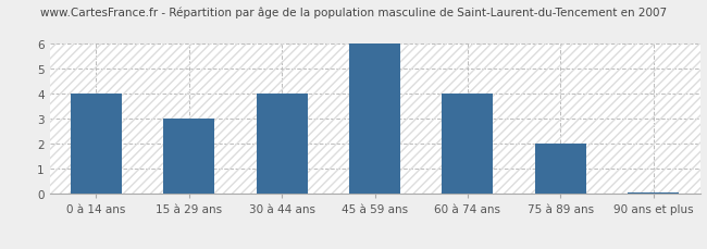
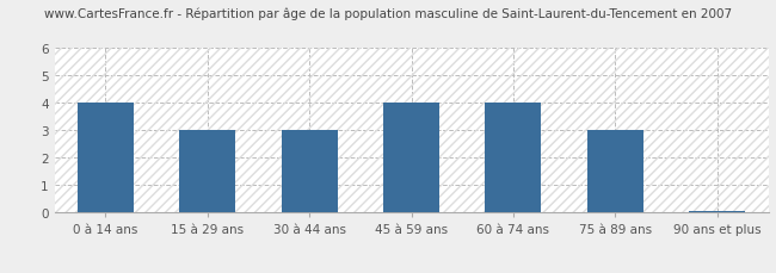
30 à 44 ans: 4.00 -> 3.00
45 à 59 ans: 6.00 -> 4.00
75 à 89 ans: 2.00 -> 3.00
